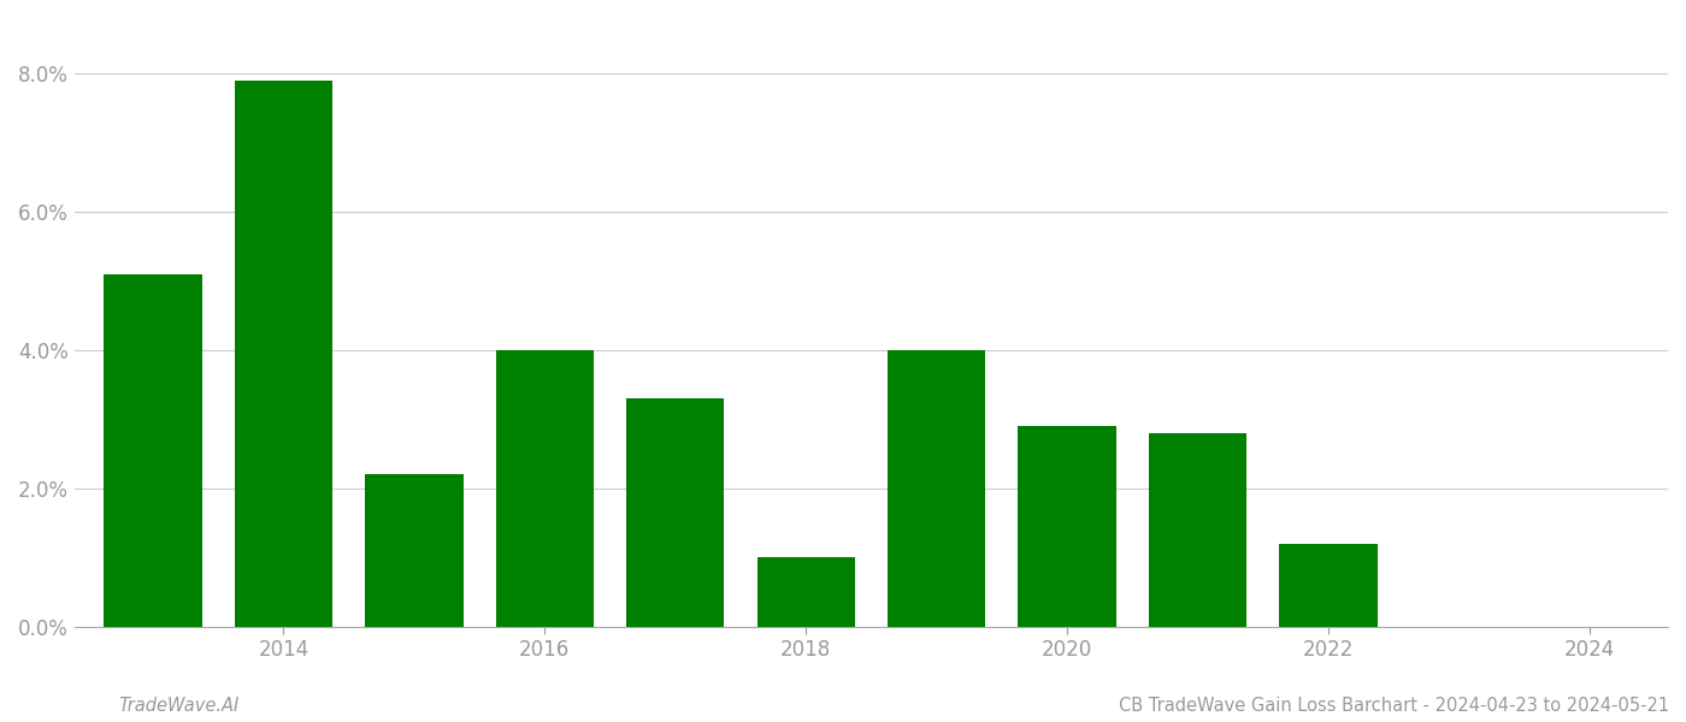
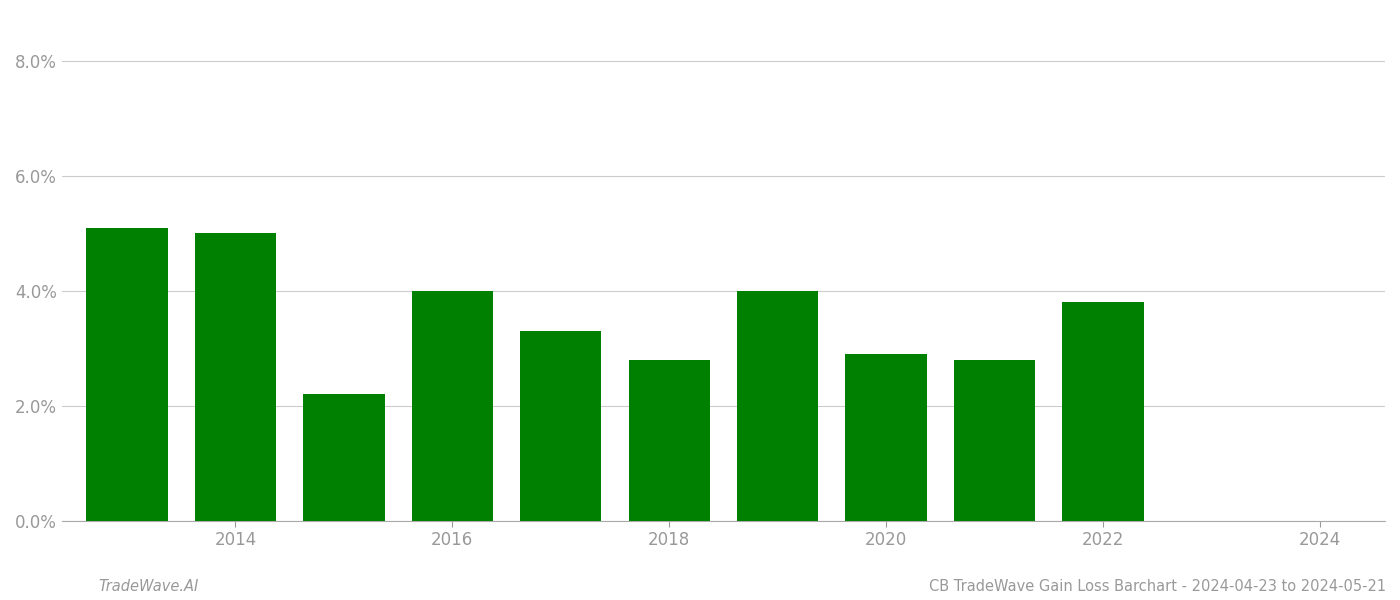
2014: 7.9% -> 5.0%
2018: 1.0% -> 2.8%
2022: 1.2% -> 3.8%
